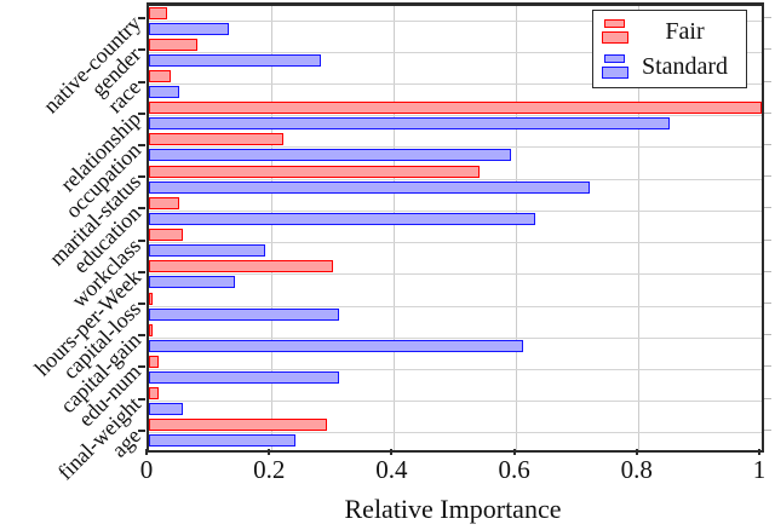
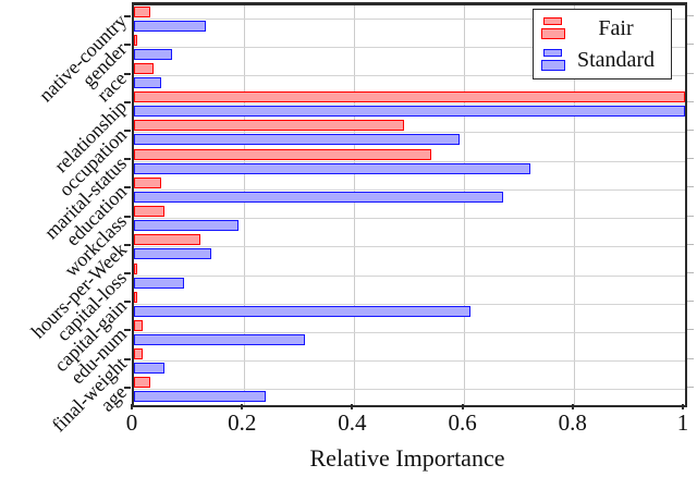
Fair/gender: 0.08 -> 0.01
Standard/gender: 0.28 -> 0.07
Standard/relationship: 0.85 -> 1.00
Fair/occupation: 0.22 -> 0.49
Standard/education: 0.63 -> 0.67
Fair/hours-per-Week: 0.30 -> 0.12
Standard/capital-loss: 0.31 -> 0.09
Fair/age: 0.29 -> 0.03
